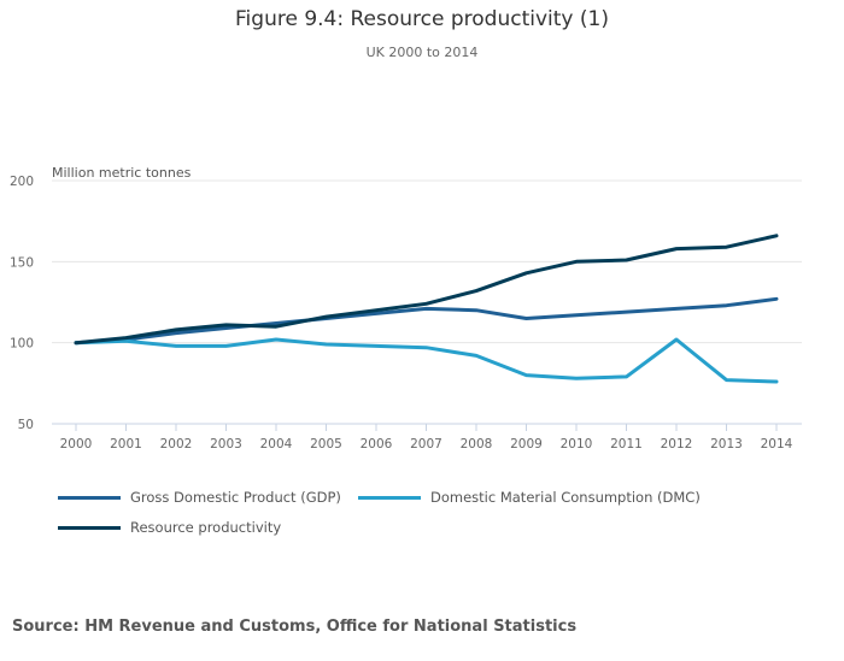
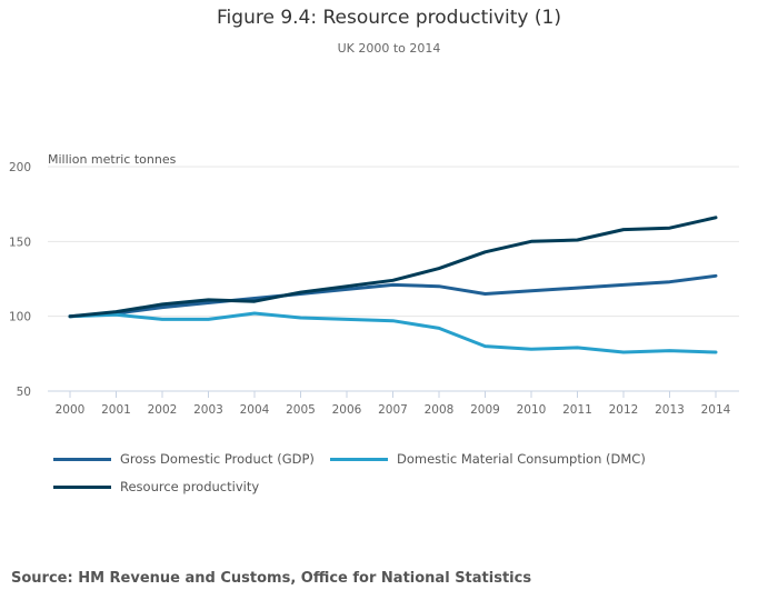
Domestic Material Consumption (DMC)/2012: 102 -> 76
